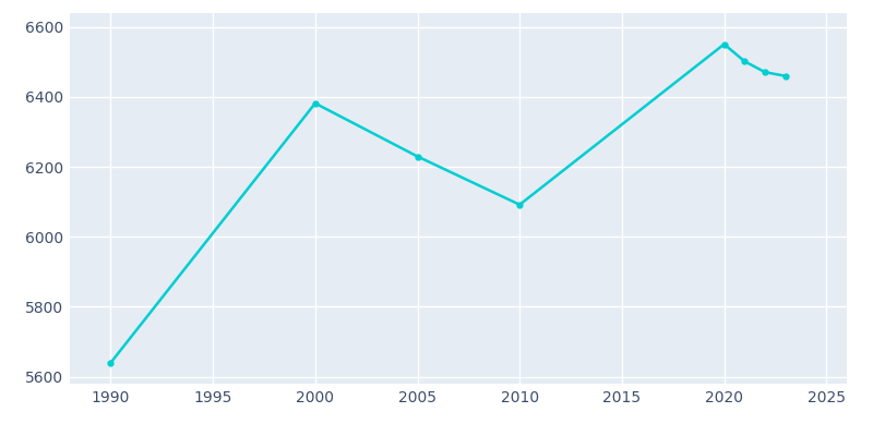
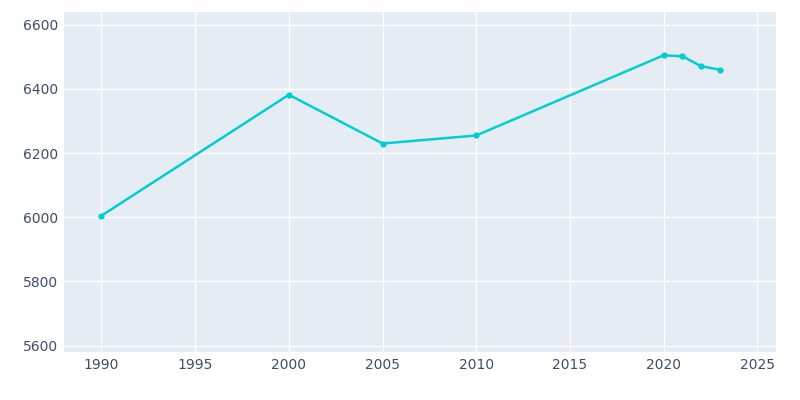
1990: 5640 -> 6005
2010: 6092 -> 6255
2020: 6551 -> 6505
